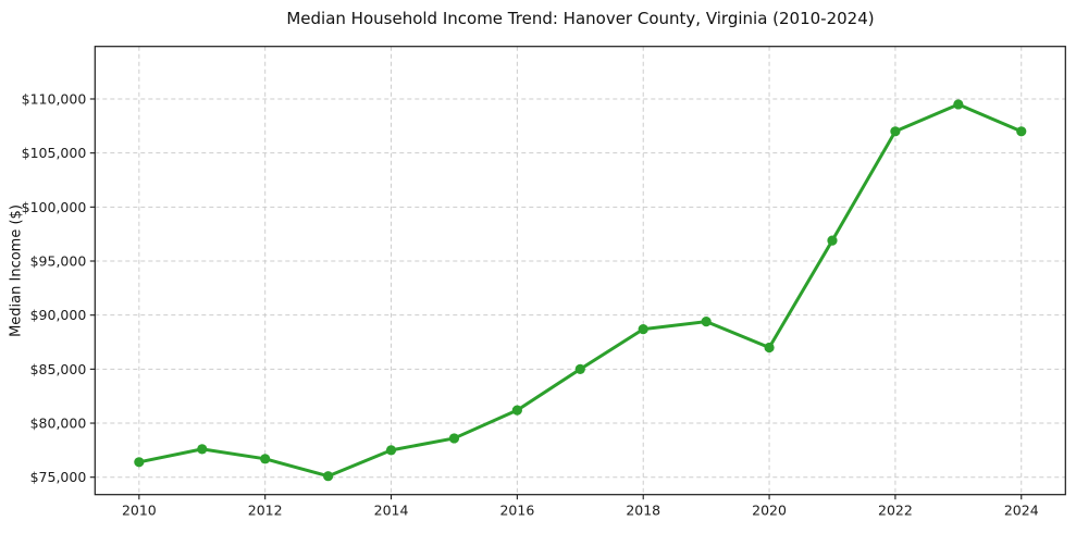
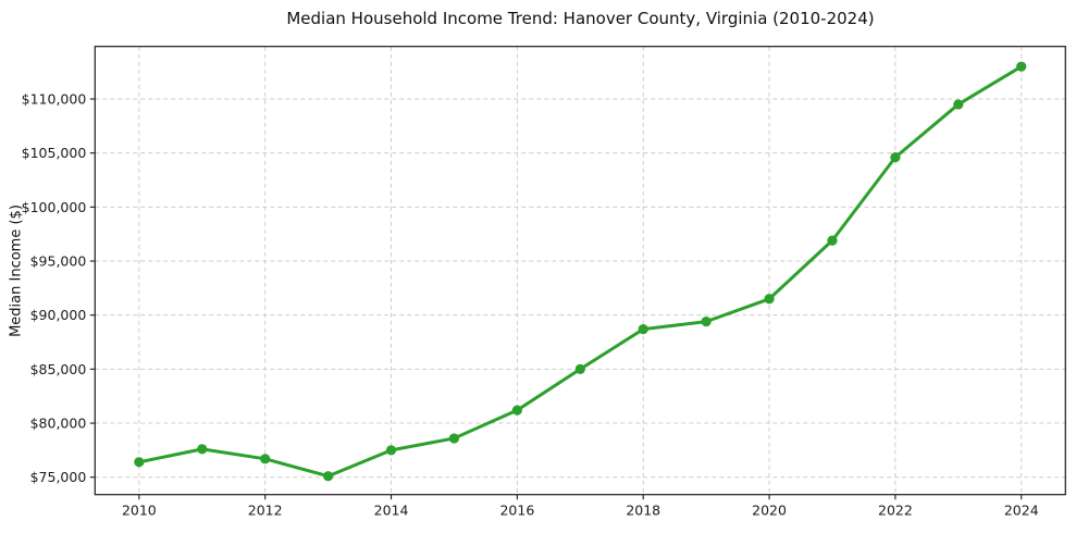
2020: $87000 -> $92000
2022: $107000 -> $105000
2024: $107000 -> $113000
